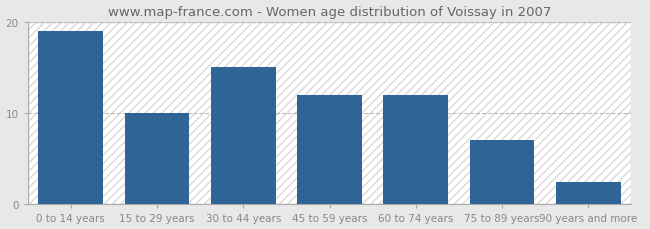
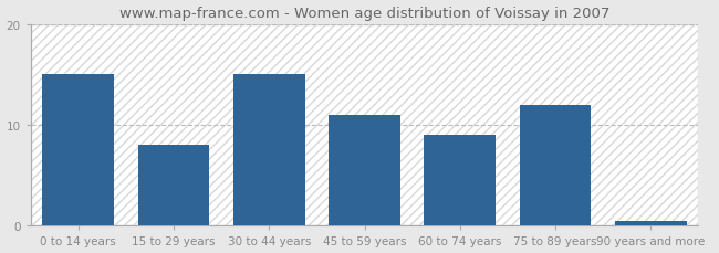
0 to 14 years: 19.0 -> 15.0
15 to 29 years: 10.0 -> 8.0
45 to 59 years: 12.0 -> 11.0
60 to 74 years: 12.0 -> 9.0
75 to 89 years: 7.0 -> 12.0
90 years and more: 2.4 -> 0.5
